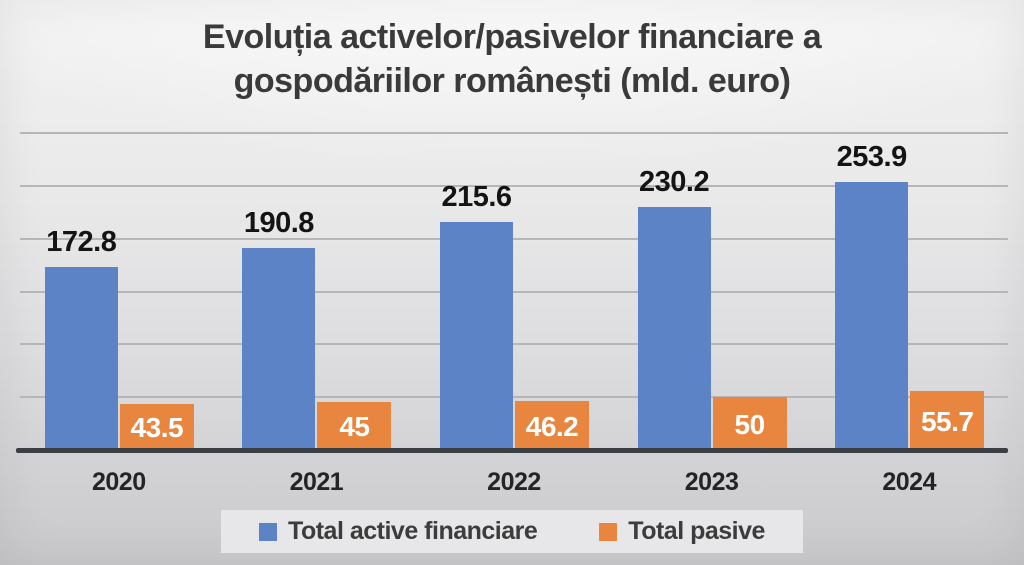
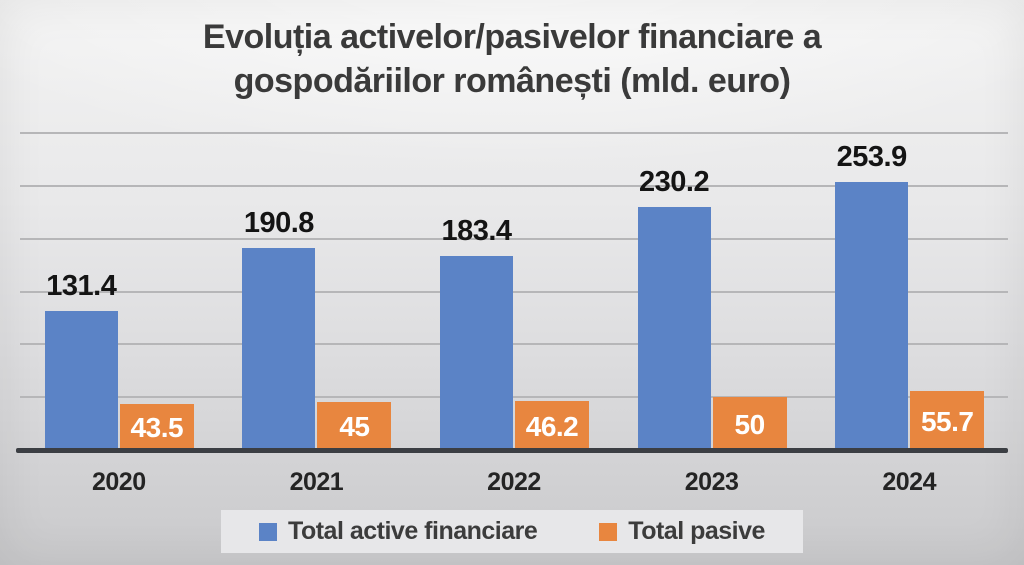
Total active financiare/2020: 172.8 -> 131.4
Total active financiare/2022: 215.6 -> 183.4
